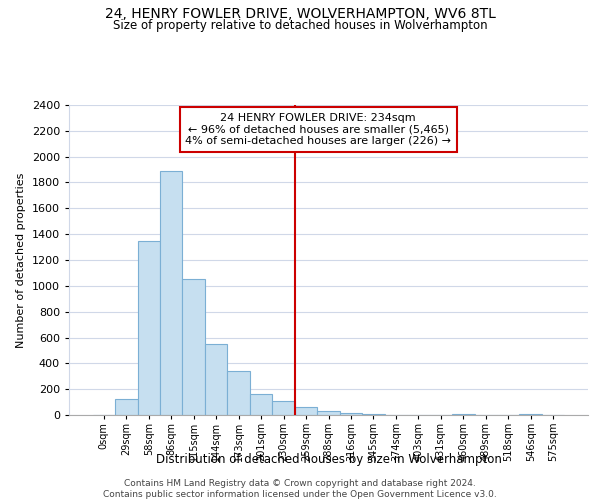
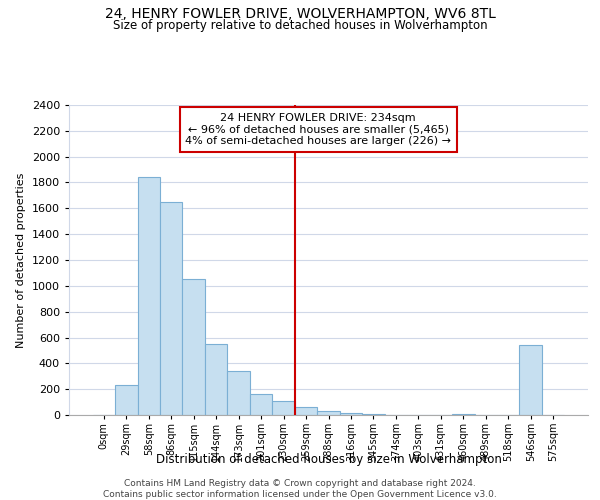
29sqm: 120 -> 230
58sqm: 1350 -> 1840
86sqm: 1890 -> 1650
546sqm: 0 -> 540
